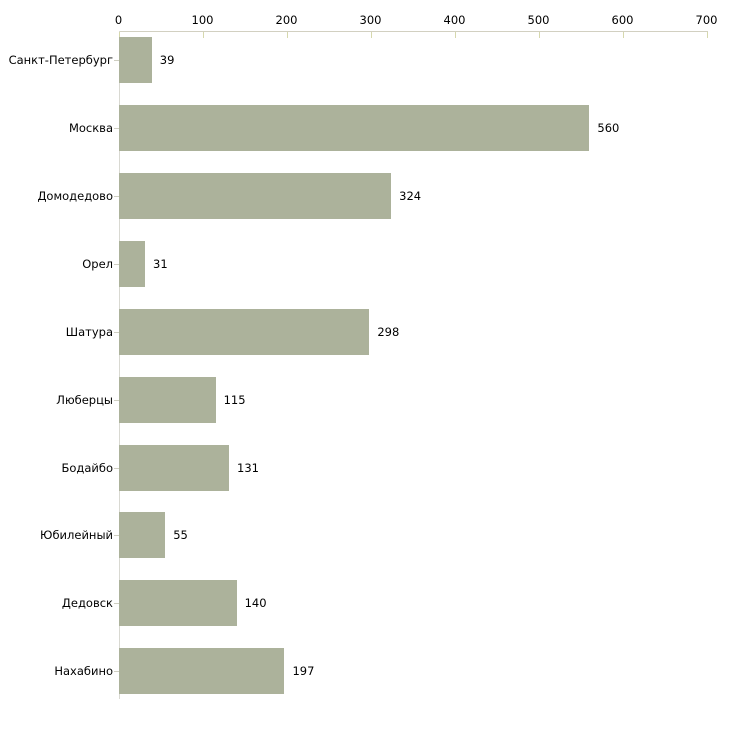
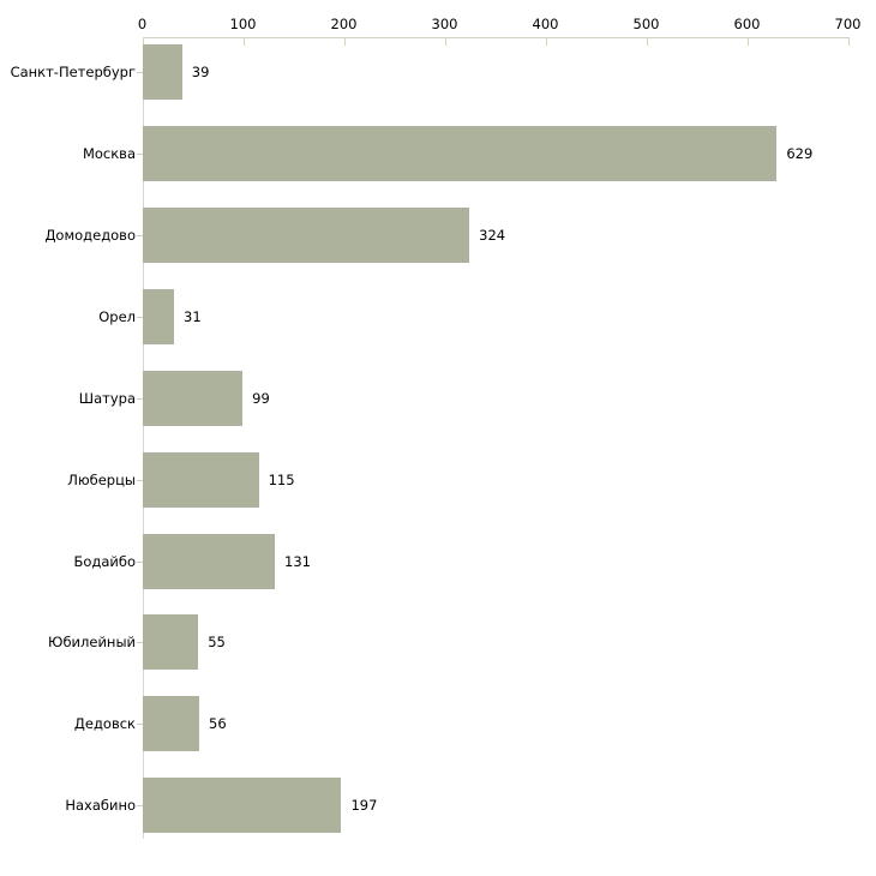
Москва: 560 -> 629
Шатура: 298 -> 99
Дедовск: 140 -> 56
